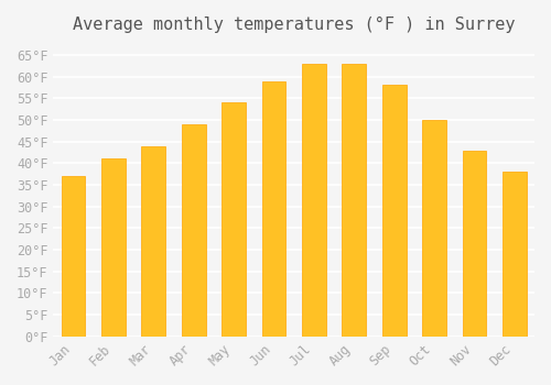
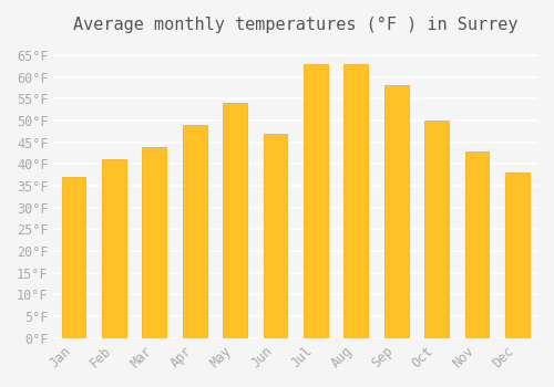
Jun: 59°F -> 47°F
